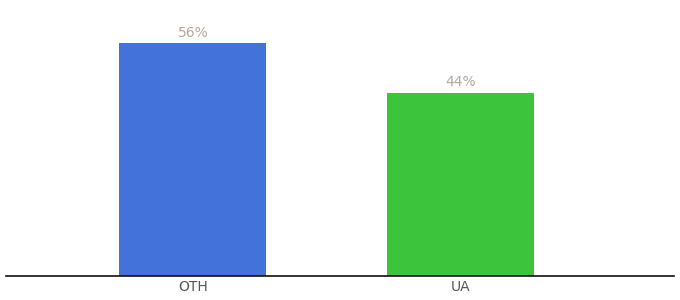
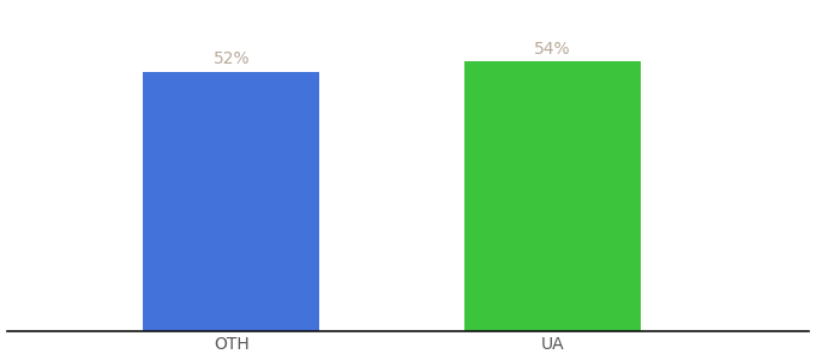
OTH: 56% -> 52%
UA: 44% -> 54%
